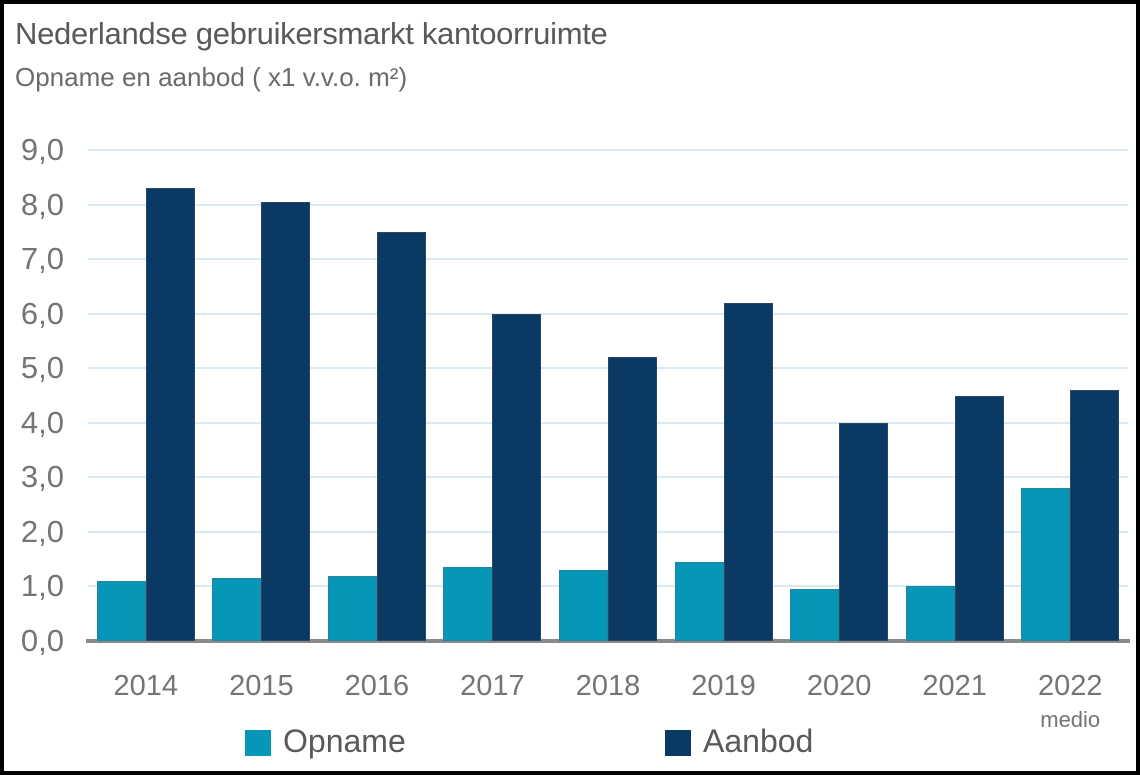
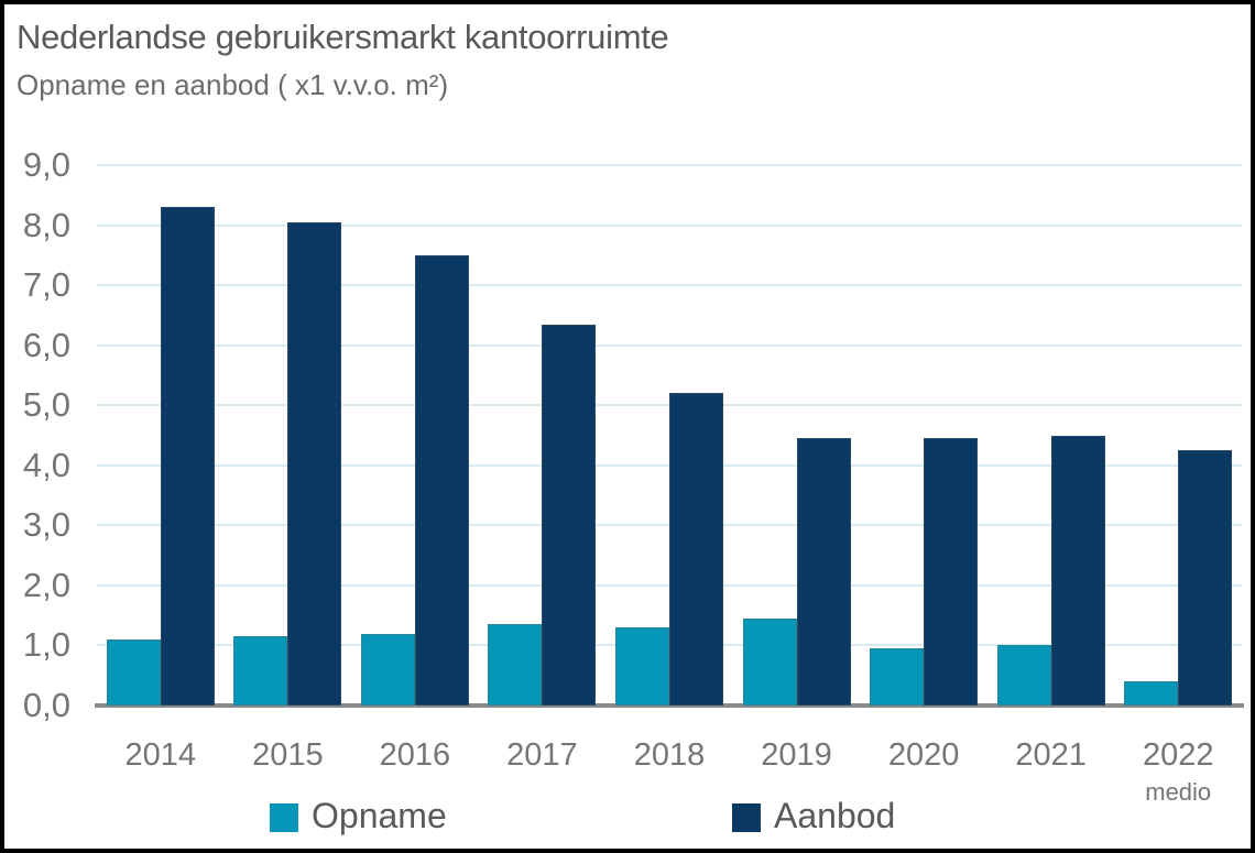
Aanbod/2017: 6,0 -> 6,3
Aanbod/2019: 6,2 -> 4,5
Aanbod/2020: 4,0 -> 4,5
Opname/2022: 2,8 -> 0,4
Aanbod/2022: 4,6 -> 4,2
